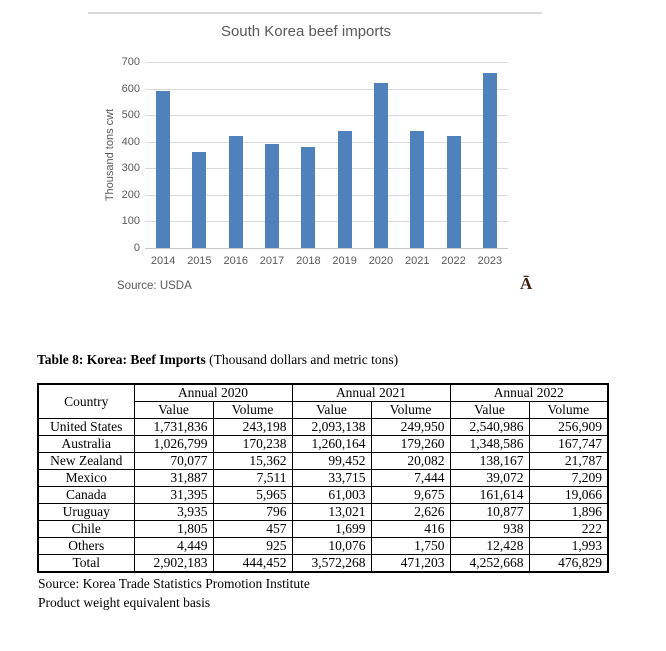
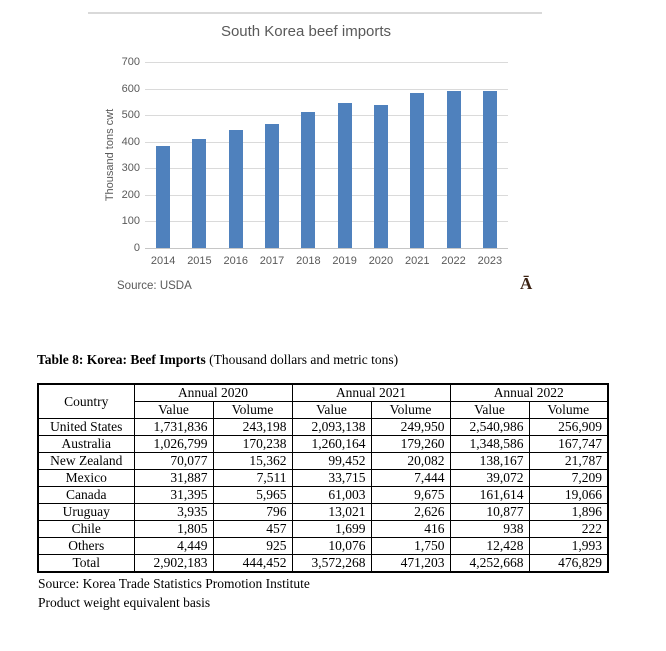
2014: 590 -> 380
2015: 360 -> 410
2016: 420 -> 440
2017: 390 -> 460
2018: 380 -> 510
2019: 440 -> 540
2020: 620 -> 540
2021: 440 -> 580
2022: 420 -> 590
2023: 660 -> 590
